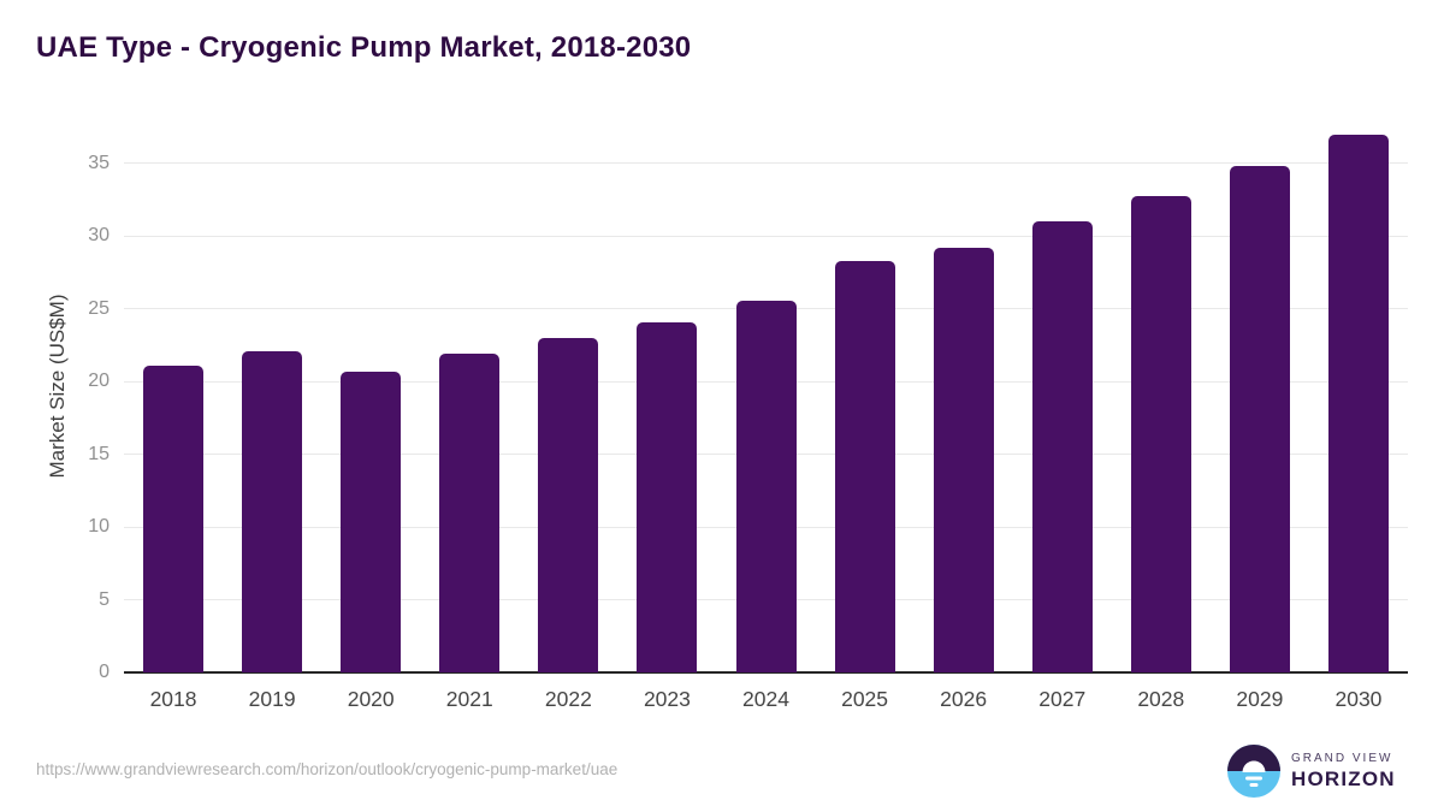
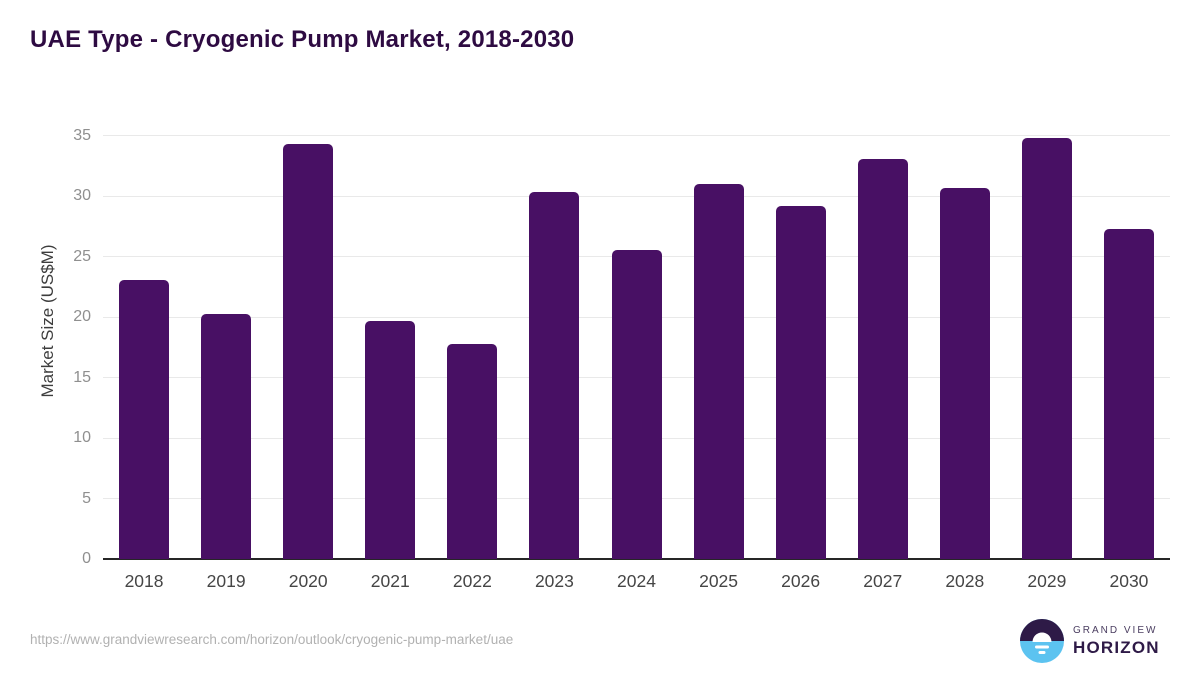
2018: 21.1 -> 23.1
2019: 22.1 -> 20.3
2020: 20.7 -> 34.3
2021: 21.9 -> 19.7
2022: 23.0 -> 17.8
2023: 24.1 -> 30.4
2025: 28.3 -> 31.0
2027: 31.0 -> 33.1
2028: 32.8 -> 30.7
2030: 37.0 -> 27.3
